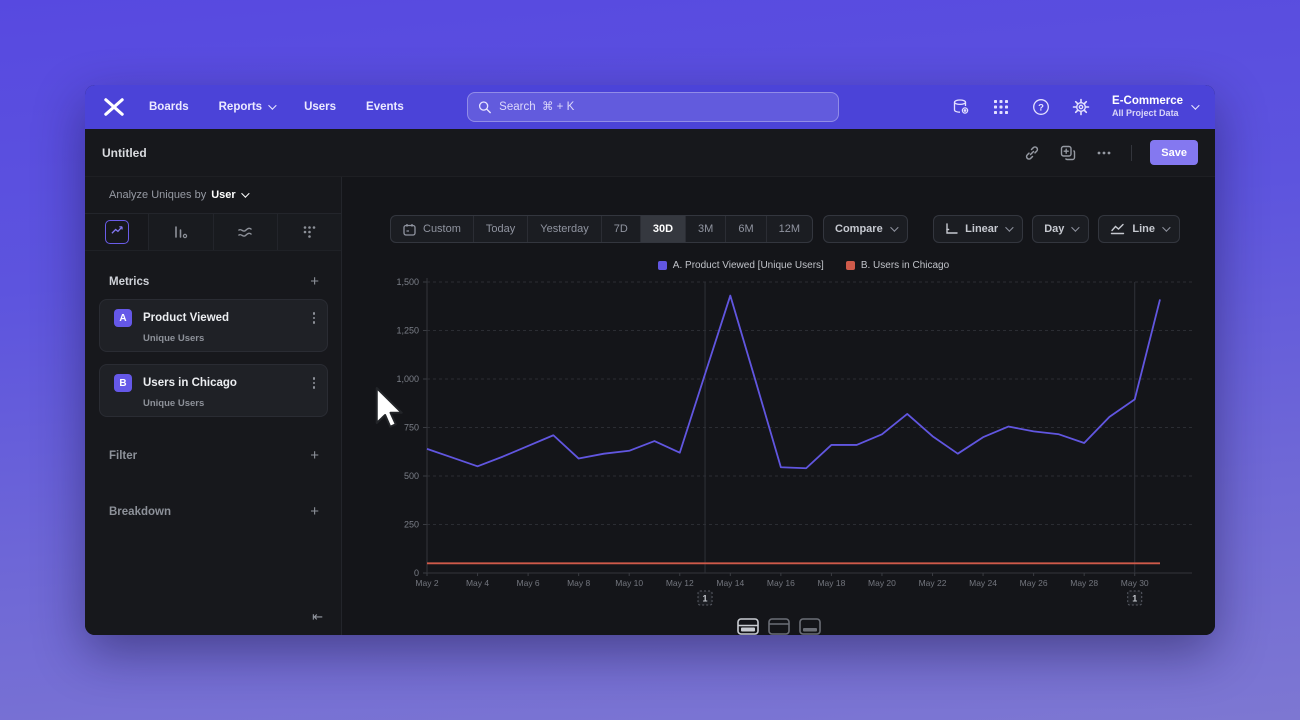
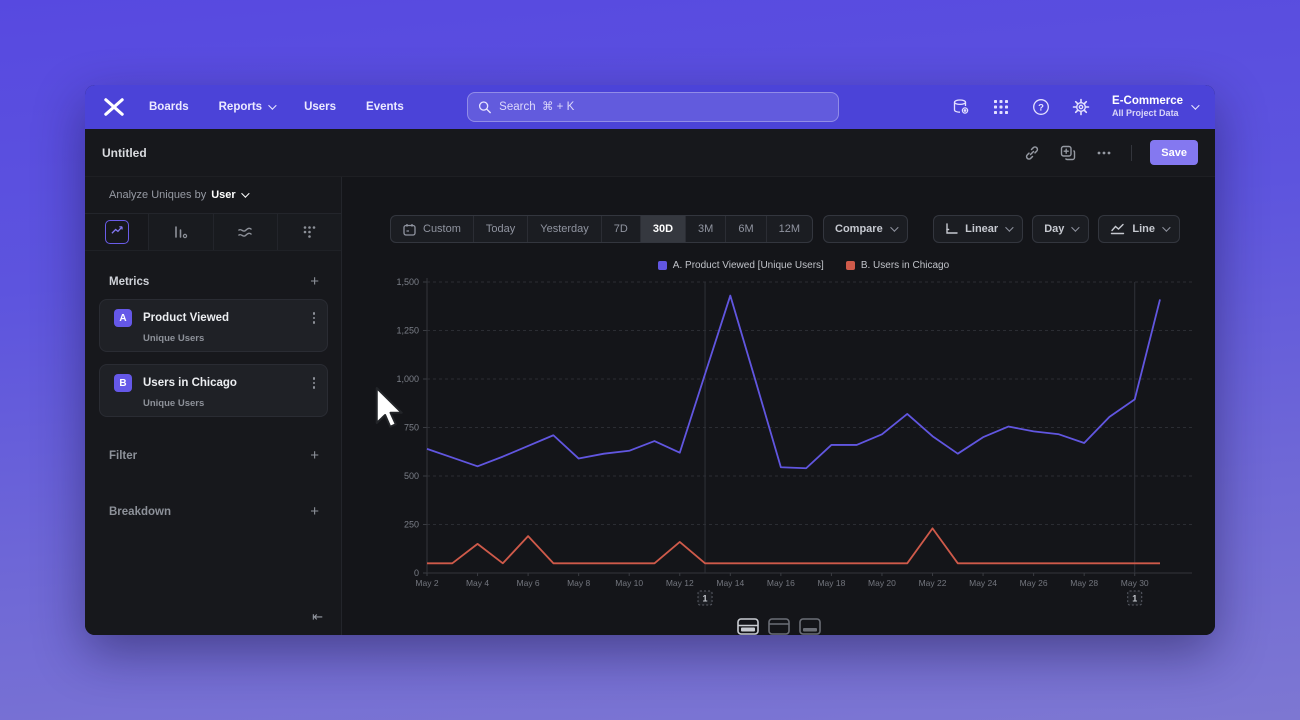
B. Users in Chicago/May 4: 50 -> 150
B. Users in Chicago/May 6: 50 -> 190
B. Users in Chicago/May 12: 50 -> 160
B. Users in Chicago/May 22: 50 -> 230
